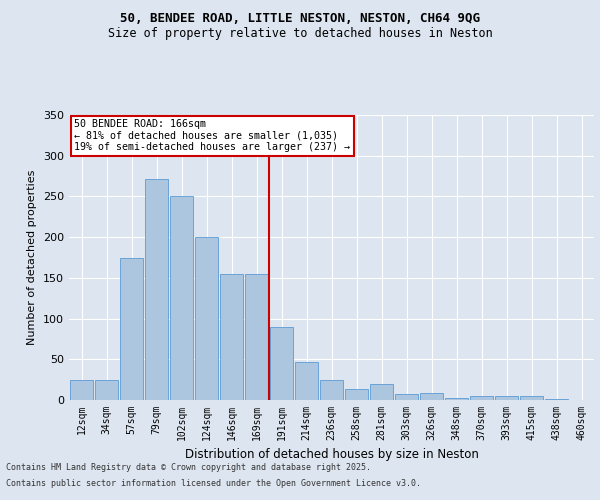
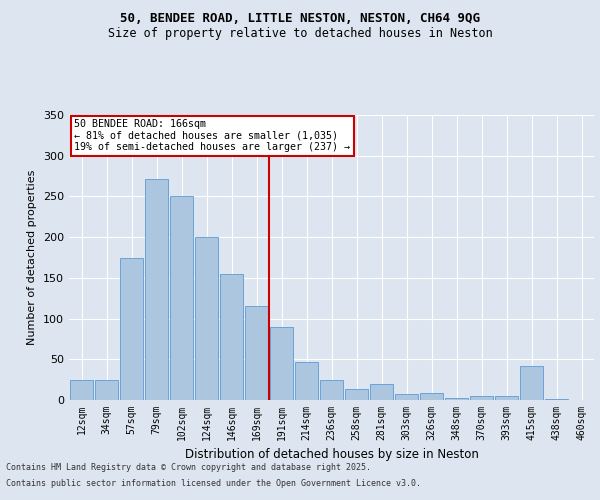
169sqm: 155 -> 116
415sqm: 5 -> 42
